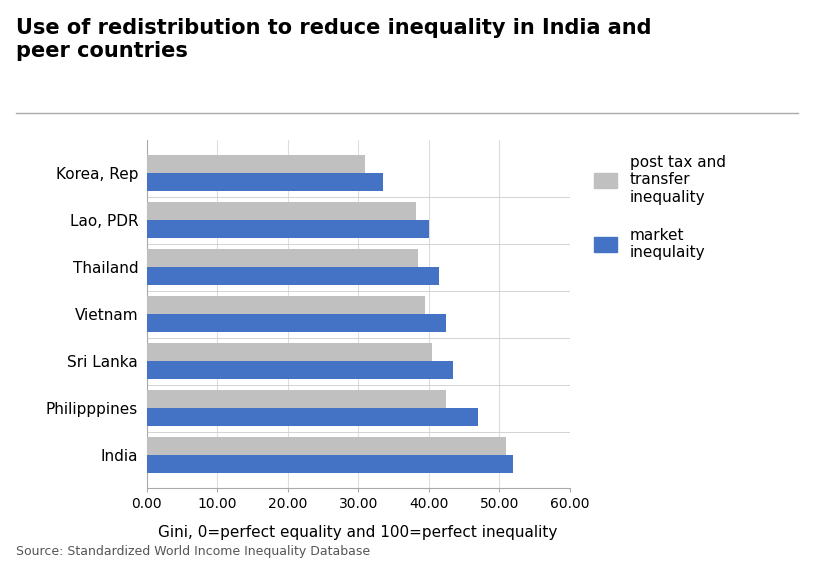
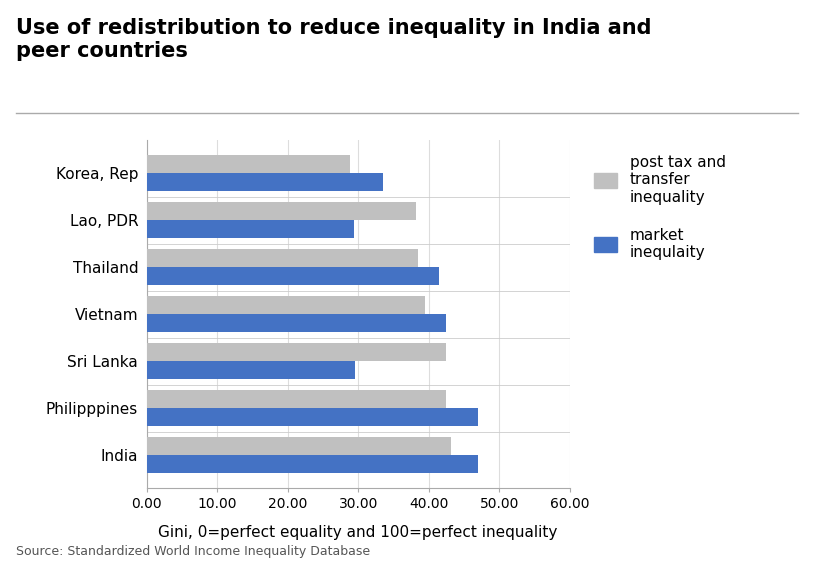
post tax and transfer inequality/Korea, Rep: 31.0 -> 28.8
market inequlaity/Lao, PDR: 40.0 -> 29.4
post tax and transfer inequality/Sri Lanka: 40.5 -> 42.4
market inequlaity/Sri Lanka: 43.5 -> 29.6
post tax and transfer inequality/India: 51.0 -> 43.2
market inequlaity/India: 52.0 -> 47.0
